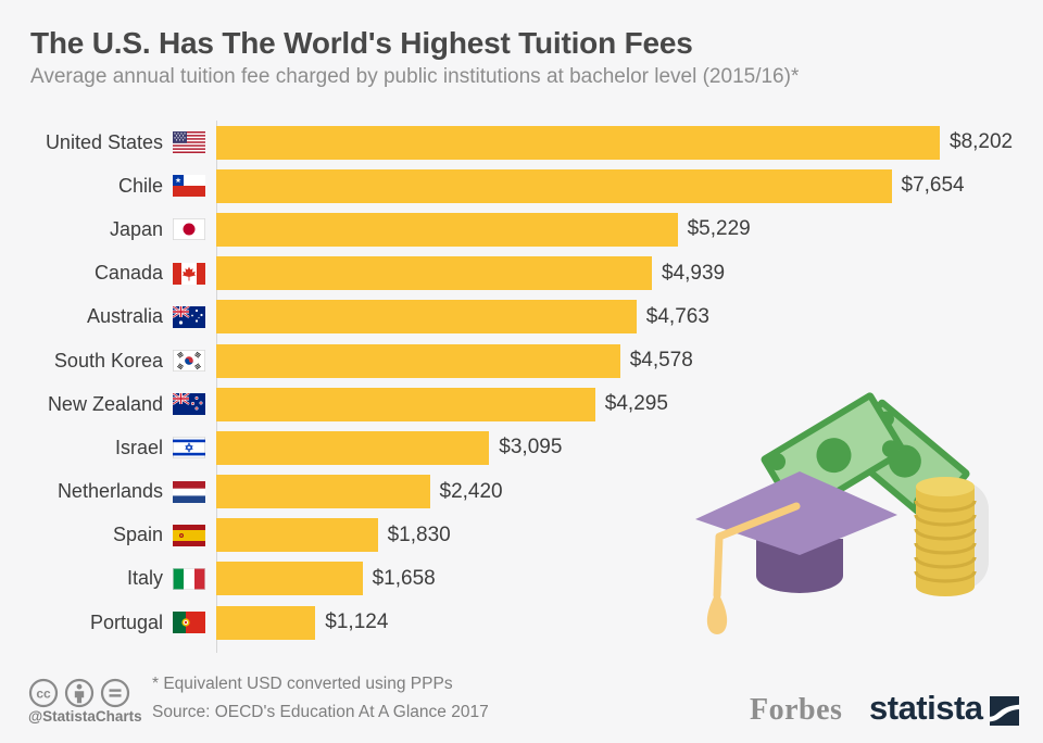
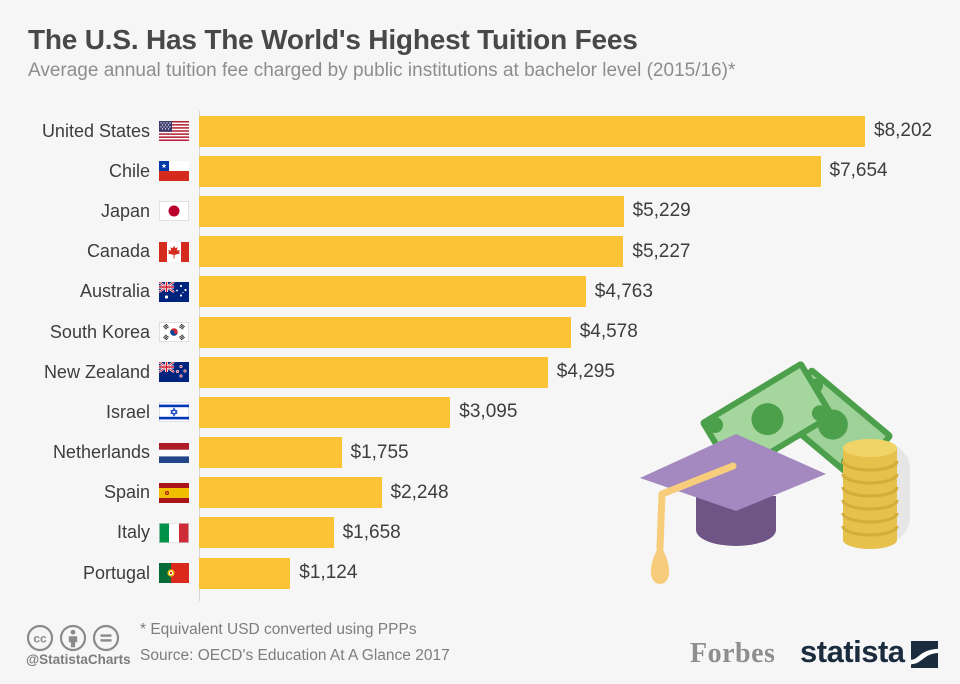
Canada: $4,939 -> $5,227
Netherlands: $2,420 -> $1,755
Spain: $1,830 -> $2,248
